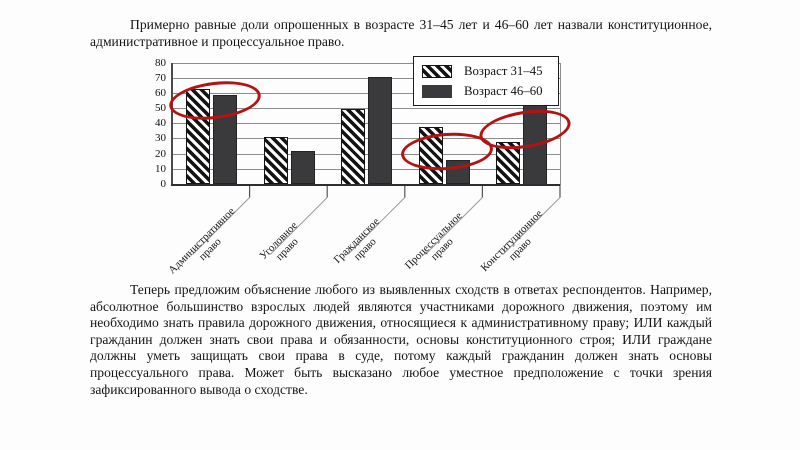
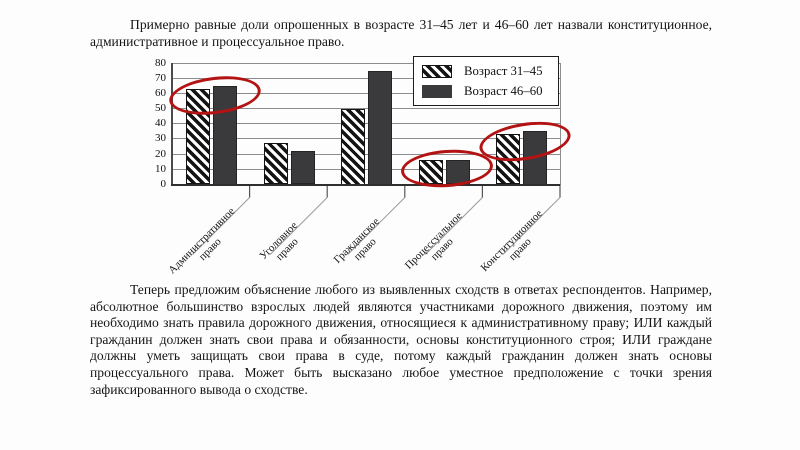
Возраст 46–60/Административное право: 59 -> 65
Возраст 31–45/Уголовное право: 31 -> 27
Возраст 46–60/Гражданское право: 71 -> 75
Возраст 31–45/Процессуальное право: 38 -> 16
Возраст 31–45/Конституционное право: 28 -> 33
Возраст 46–60/Конституционное право: 55 -> 35
